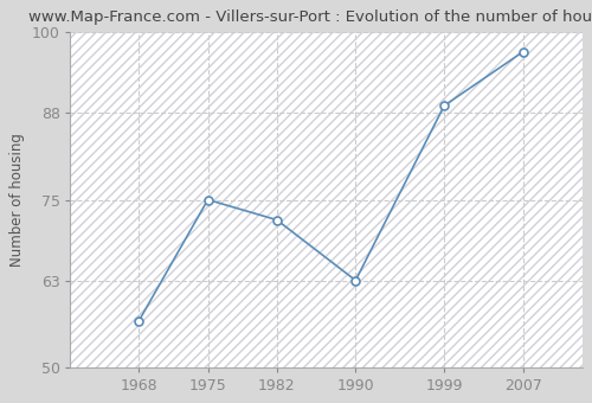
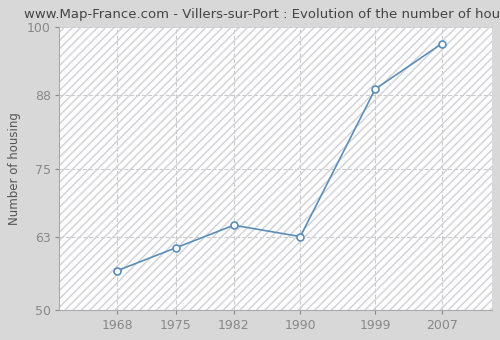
1975: 75 -> 61
1982: 72 -> 65
